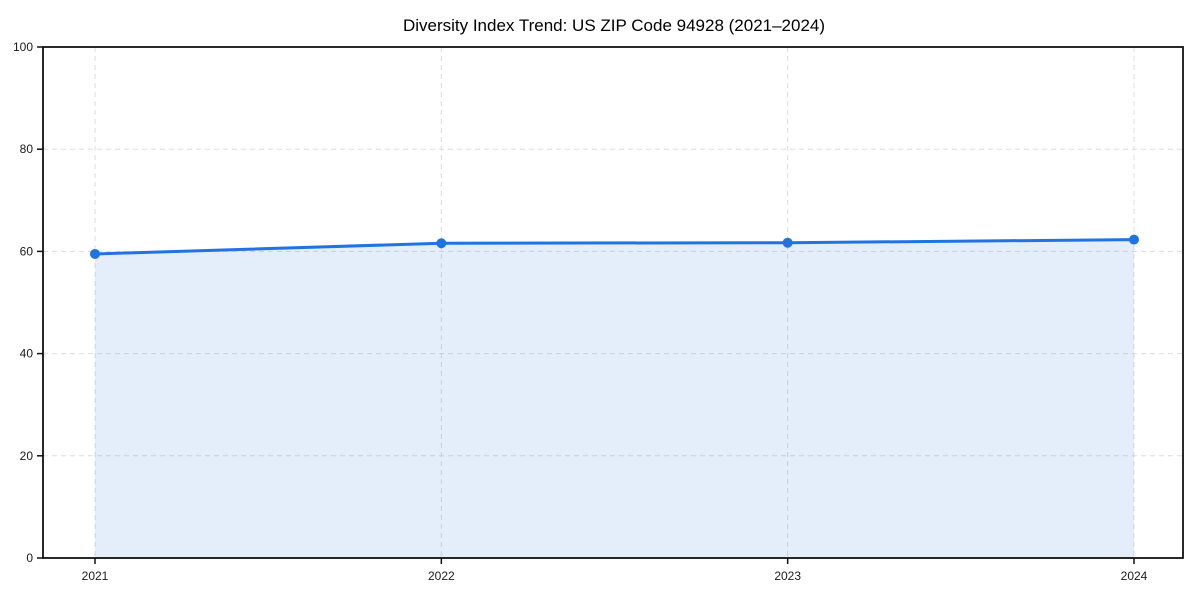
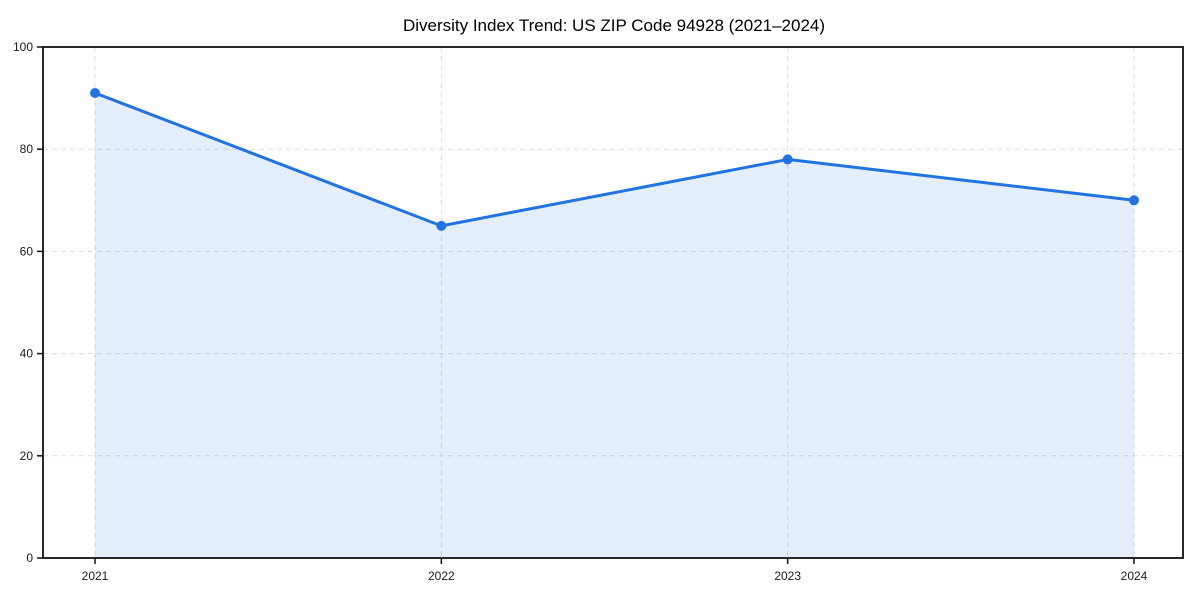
2021: 60 -> 91
2022: 62 -> 65
2023: 62 -> 78
2024: 62 -> 70
